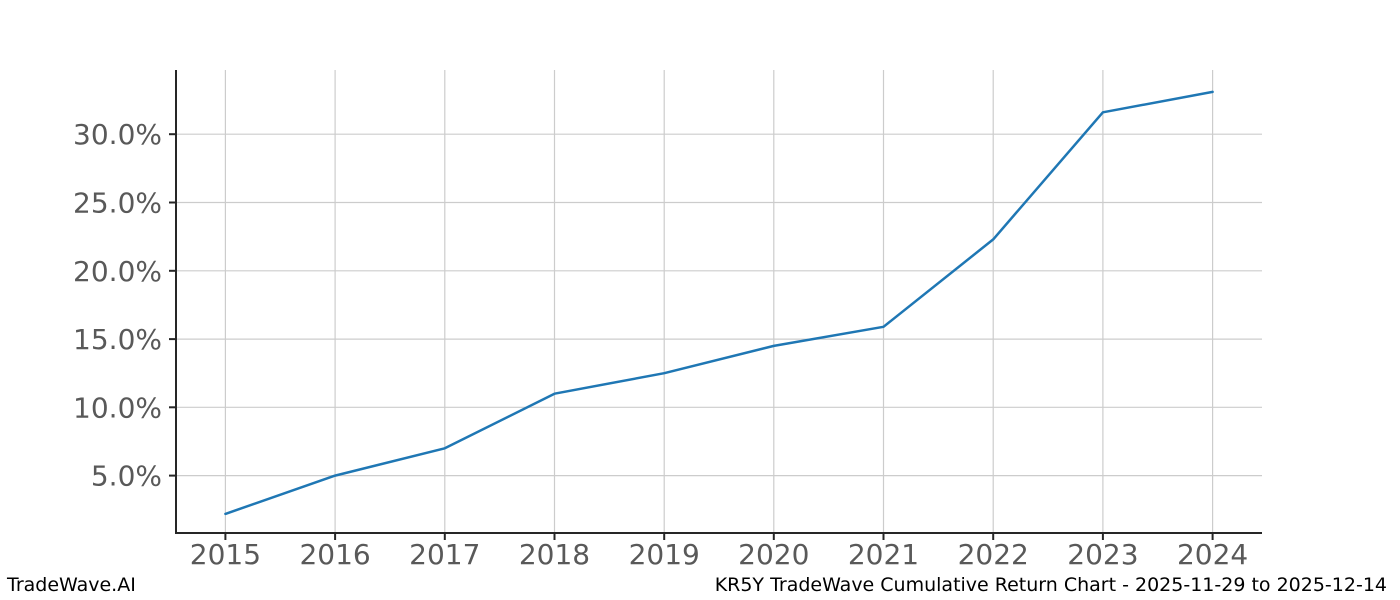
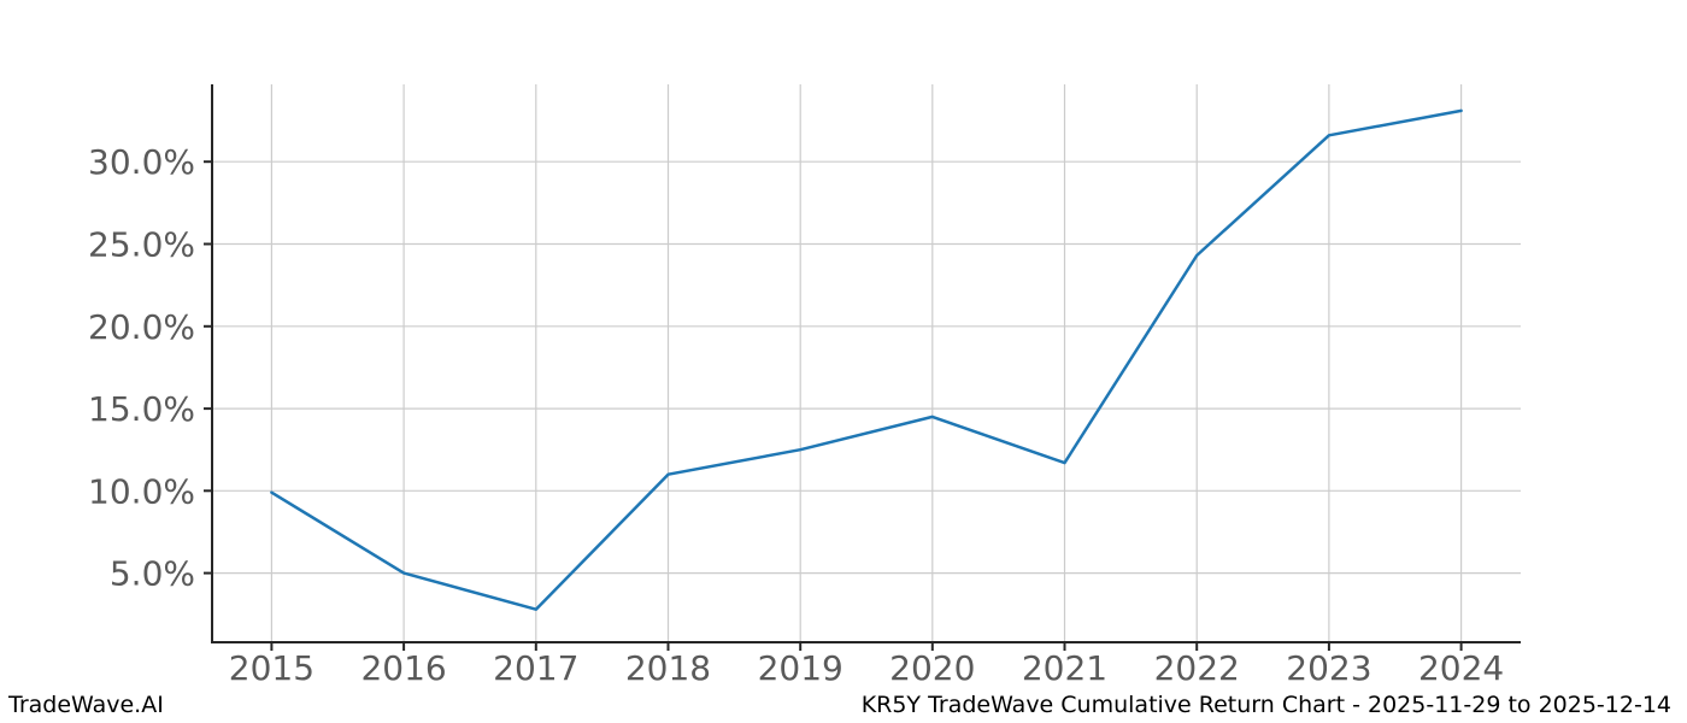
2015: 2.2% -> 9.9%
2017: 7.0% -> 2.8%
2021: 15.9% -> 11.7%
2022: 22.3% -> 24.3%
